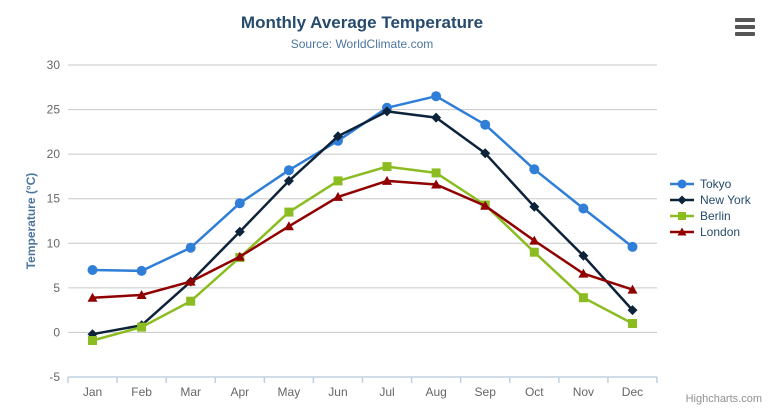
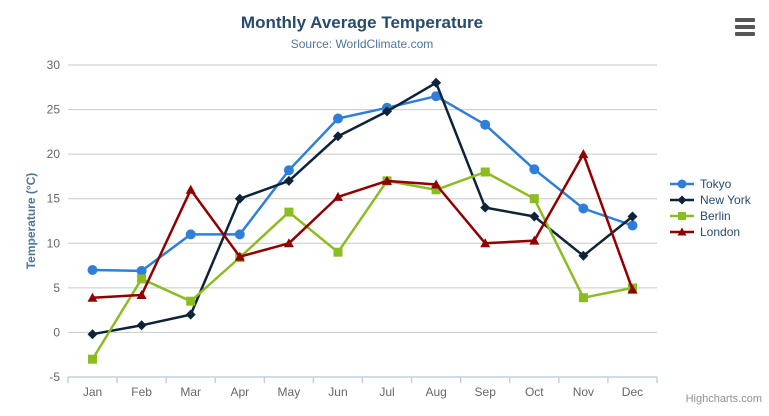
Berlin/Jan: -1 -> -3
Berlin/Feb: 1 -> 6
Tokyo/Mar: 10 -> 11
New York/Mar: 6 -> 2
London/Mar: 6 -> 16
Tokyo/Apr: 14 -> 11
New York/Apr: 11 -> 15
London/May: 12 -> 10
Tokyo/Jun: 22 -> 24
Berlin/Jun: 17 -> 9
Berlin/Jul: 19 -> 17
New York/Aug: 24 -> 28
Berlin/Aug: 18 -> 16
New York/Sep: 20 -> 14
Berlin/Sep: 14 -> 18
London/Sep: 14 -> 10
New York/Oct: 14 -> 13
Berlin/Oct: 9 -> 15
London/Nov: 7 -> 20
Tokyo/Dec: 10 -> 12
New York/Dec: 2 -> 13
Berlin/Dec: 1 -> 5
